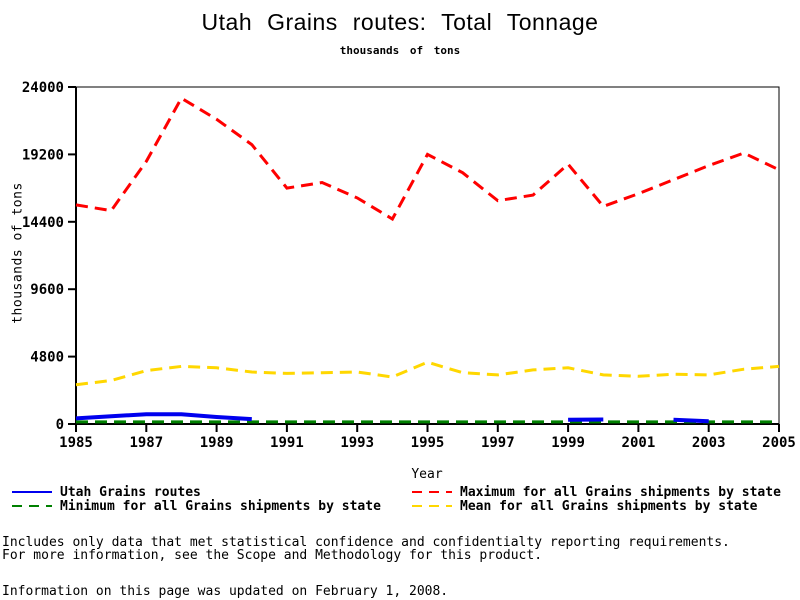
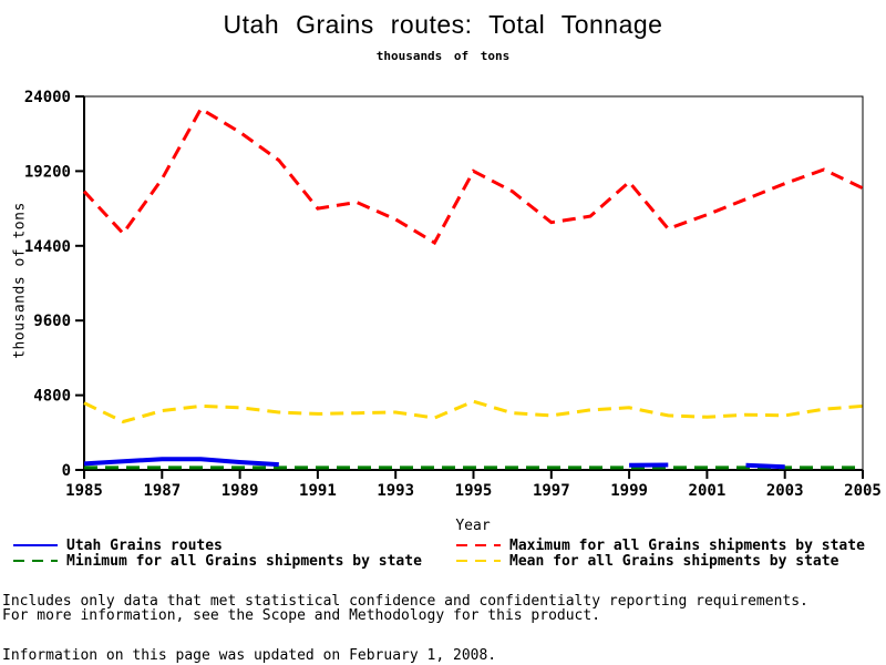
Maximum for all Grains shipments by state/1985: 15600 -> 17900
Mean for all Grains shipments by state/1985: 2800 -> 4300
